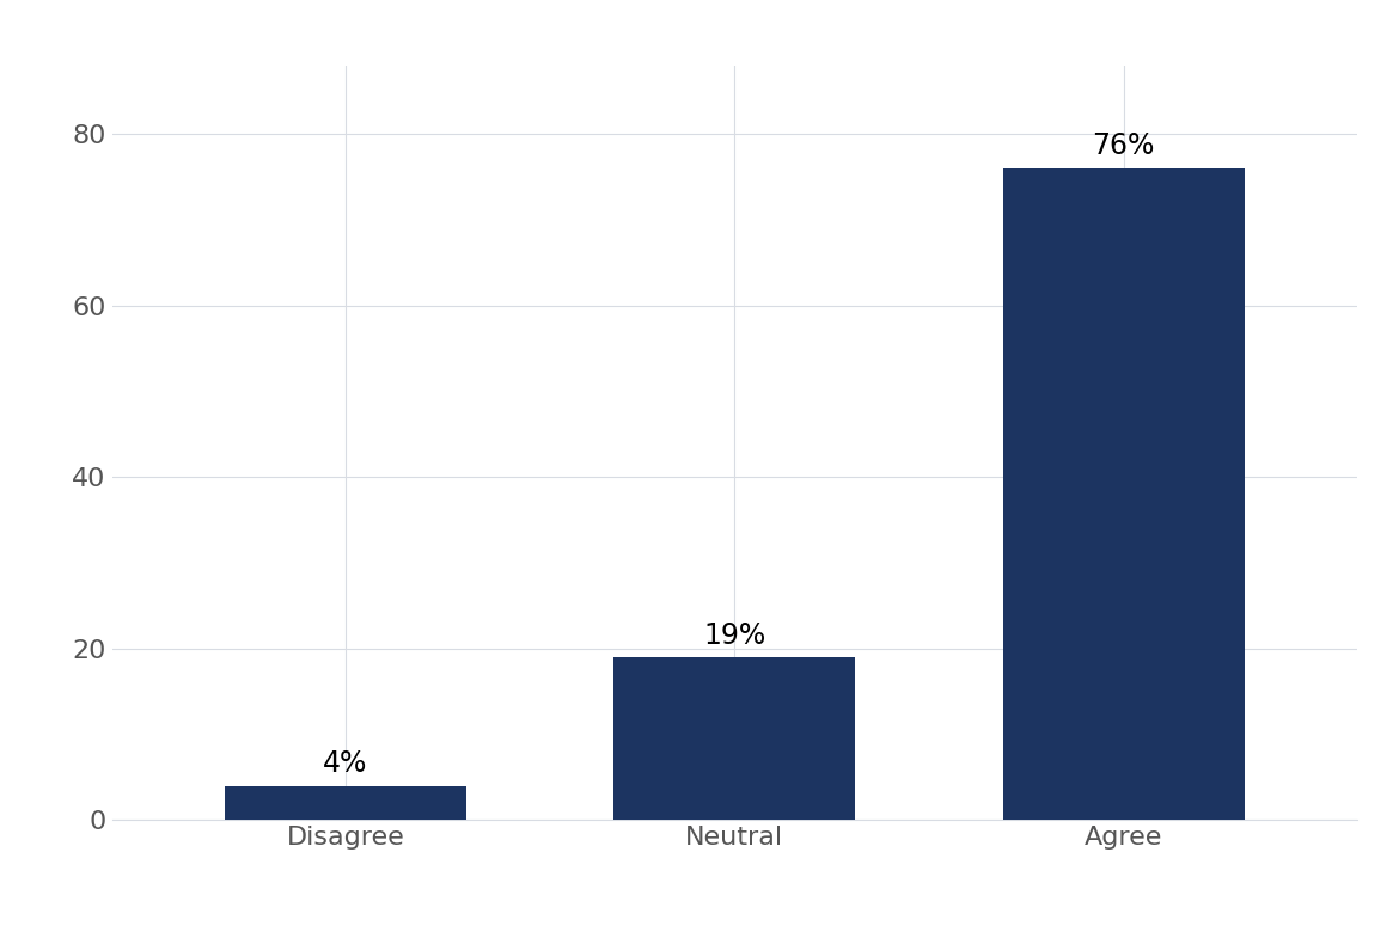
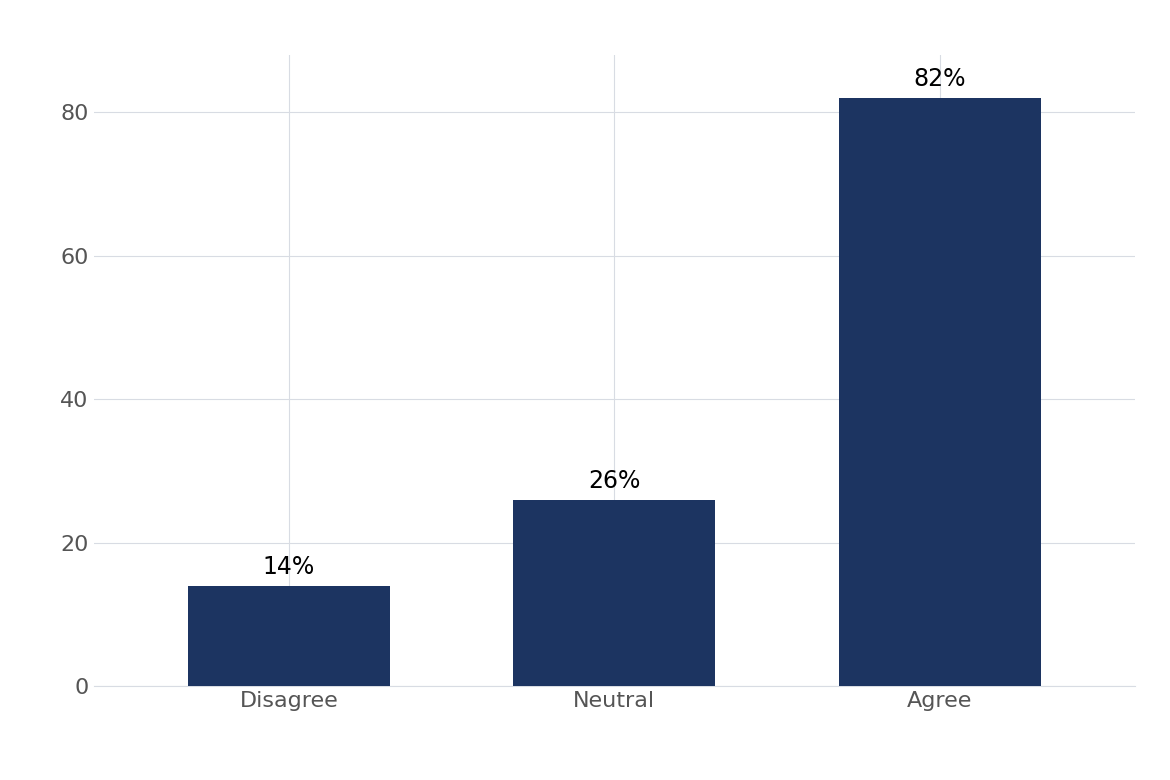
Disagree: 4% -> 14%
Neutral: 19% -> 26%
Agree: 76% -> 82%
